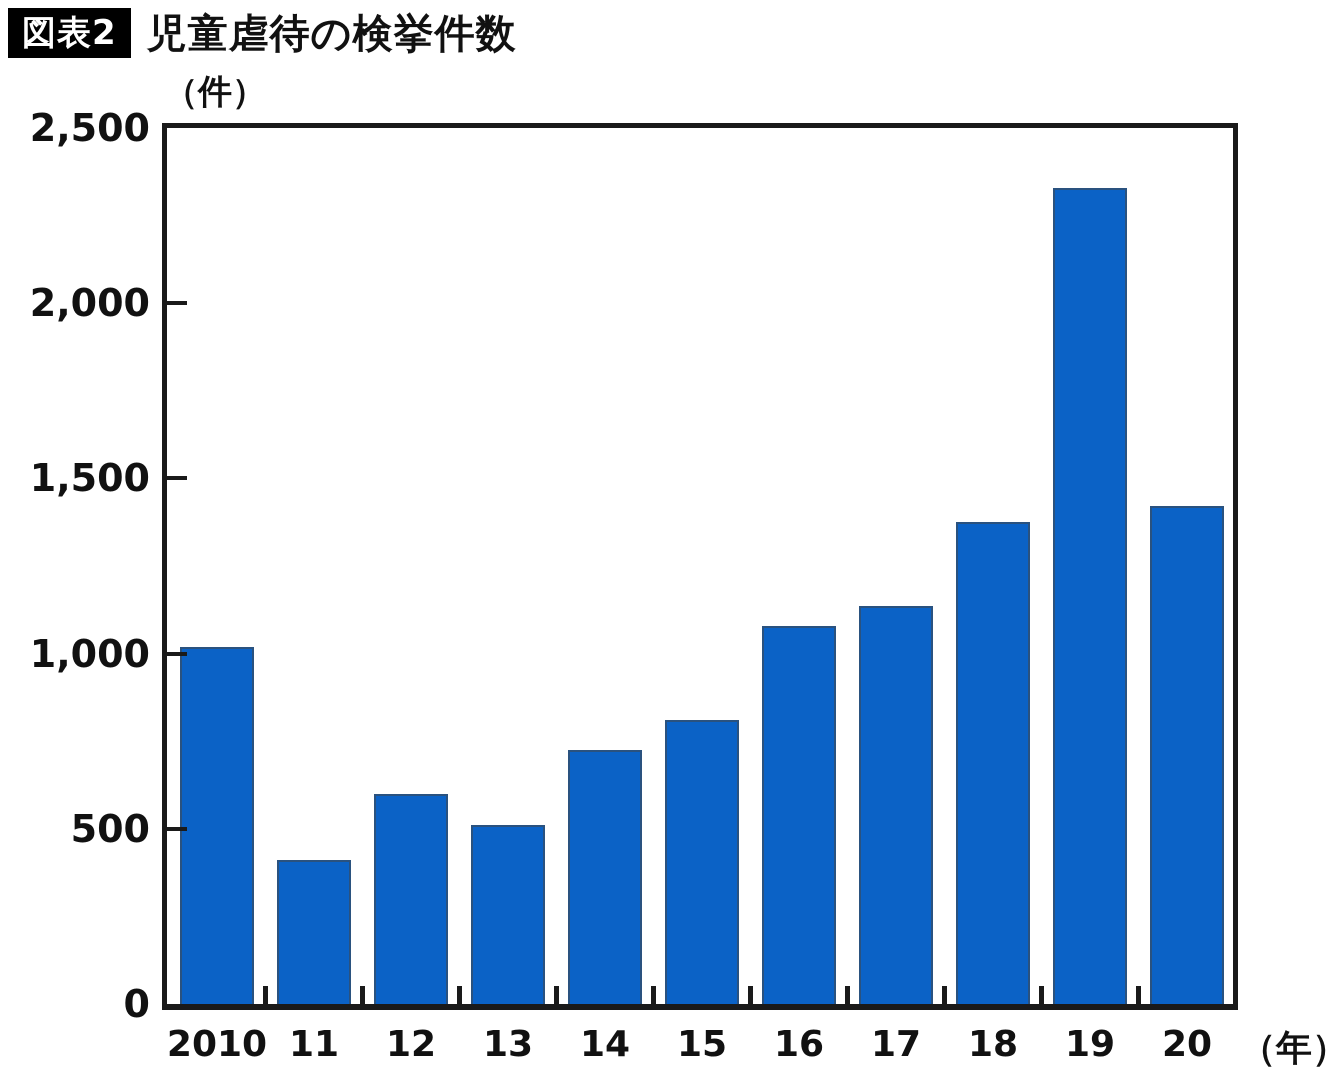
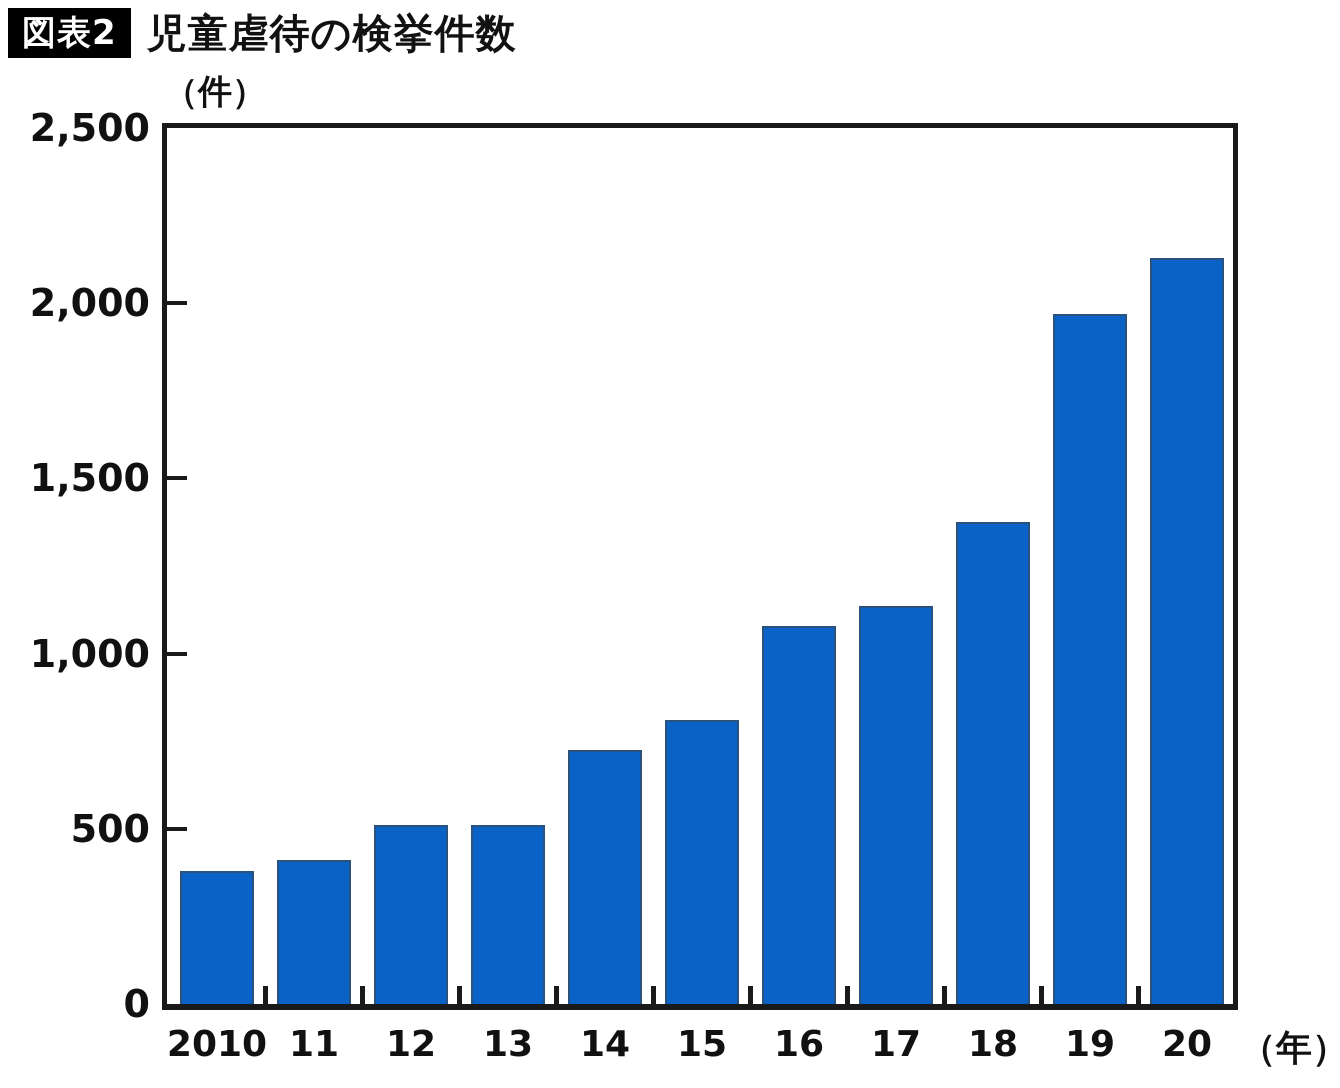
2010: 1020 -> 380
12: 600 -> 510
19: 2330 -> 1970
20: 1420 -> 2130
